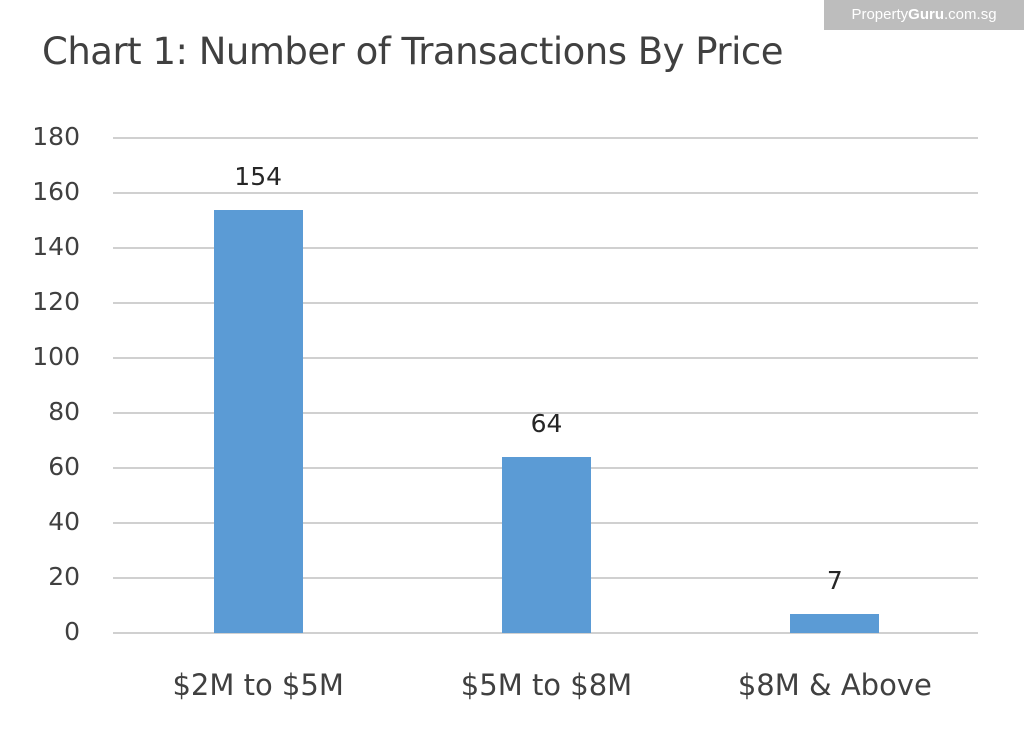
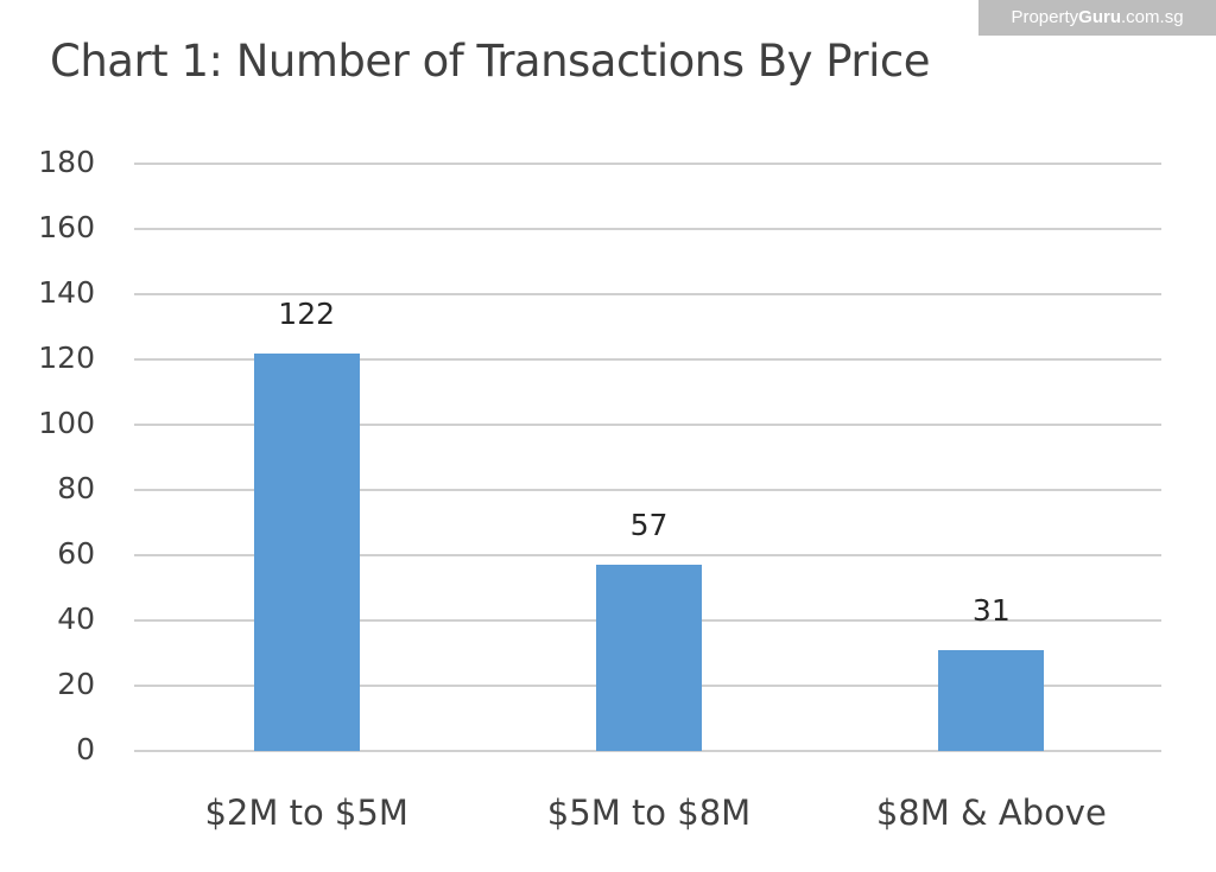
$2M to $5M: 154 -> 122
$5M to $8M: 64 -> 57
$8M & Above: 7 -> 31
